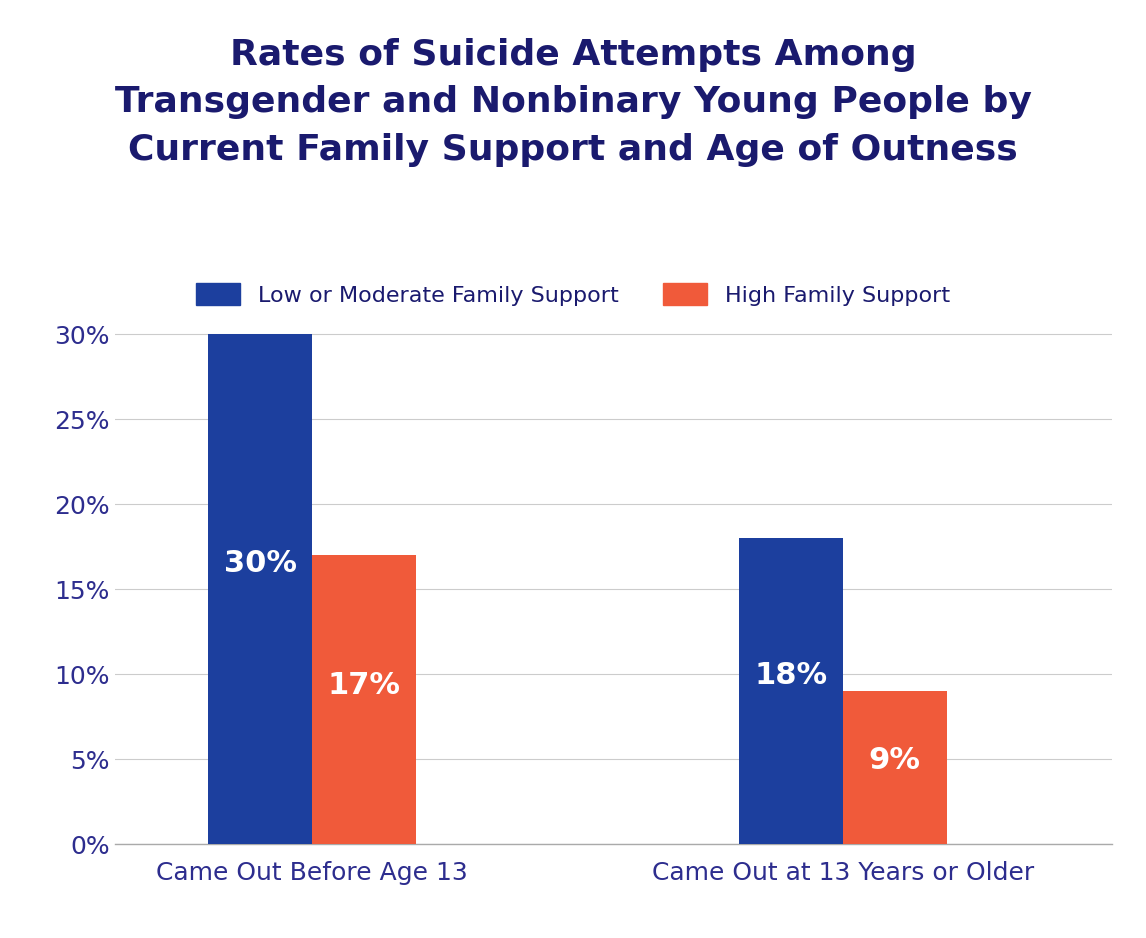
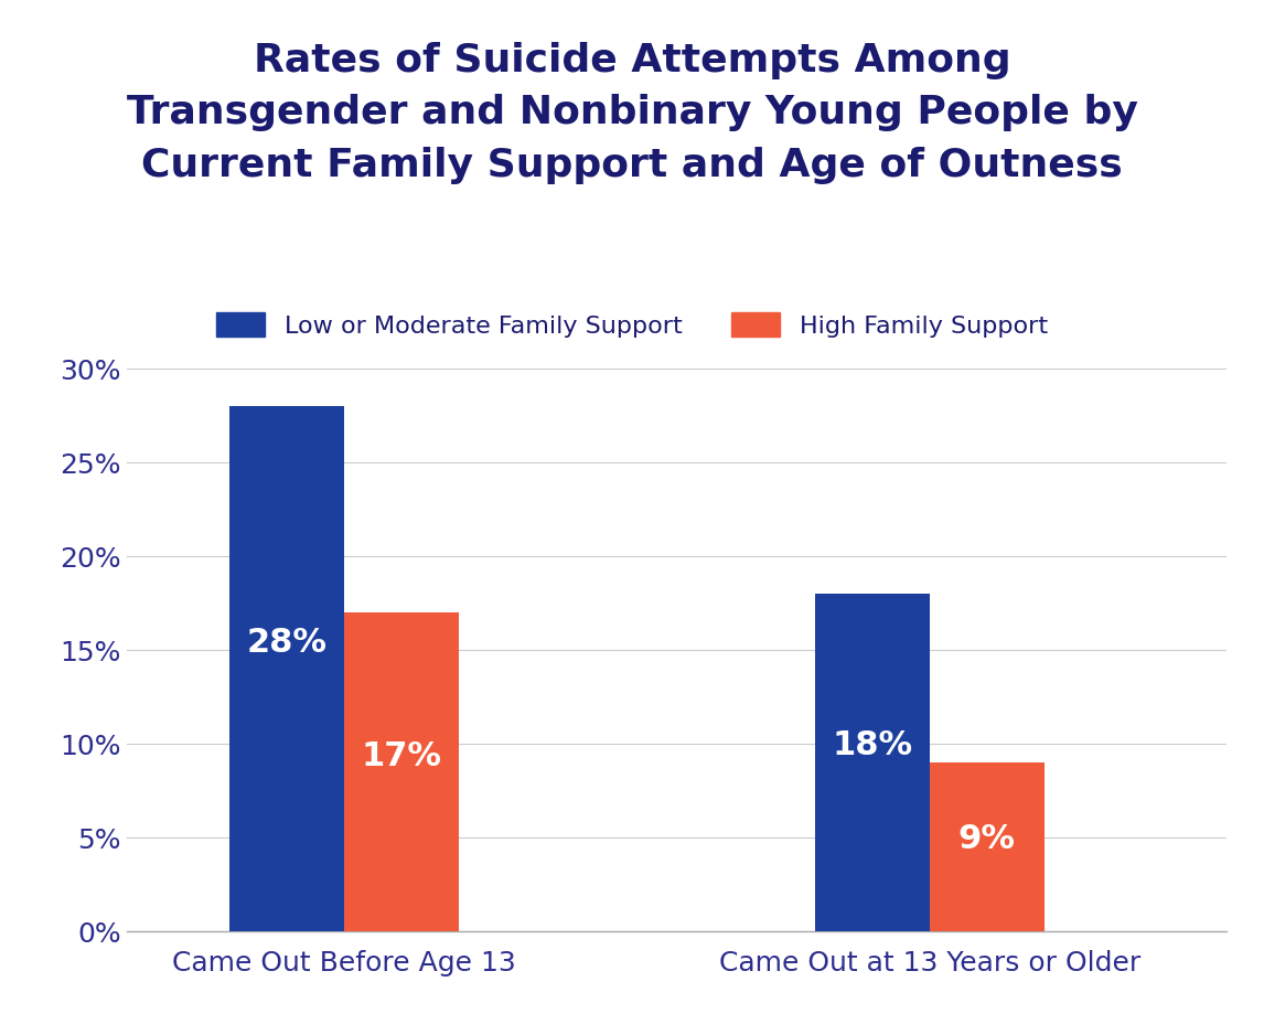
Low or Moderate Family Support/Came Out Before Age 13: 30% -> 28%
